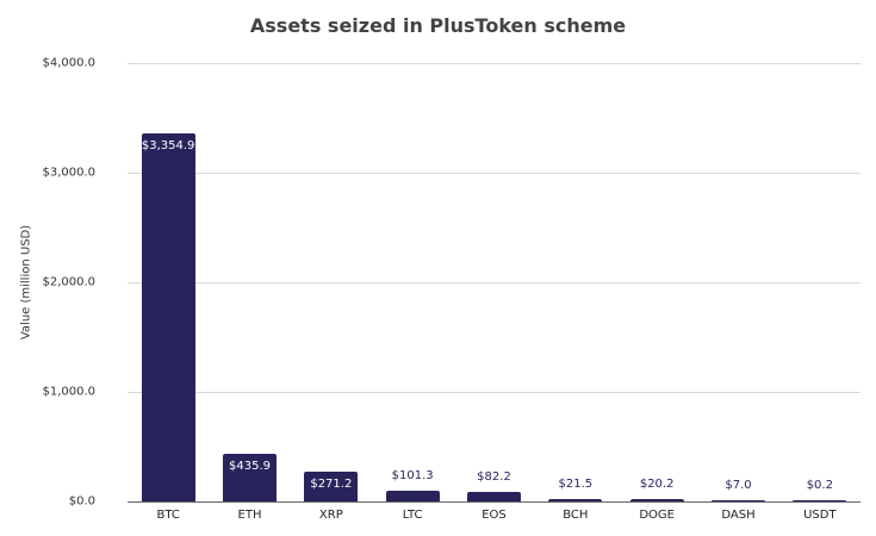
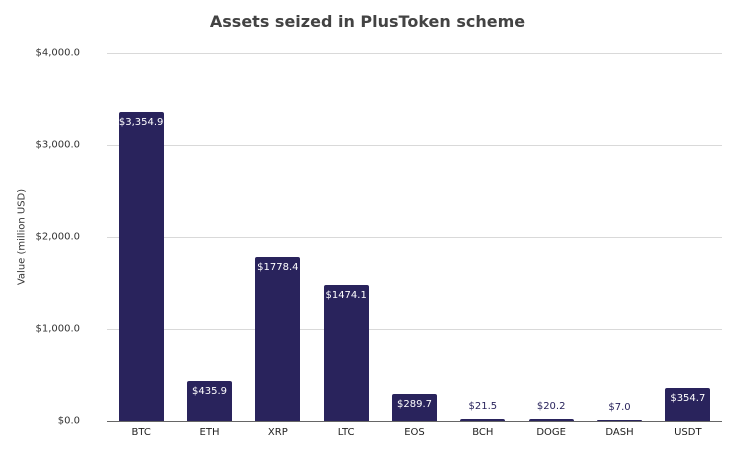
XRP: $271.2 -> $1778.4
LTC: $101.3 -> $1474.1
EOS: $82.2 -> $289.7
USDT: $0.2 -> $354.7
